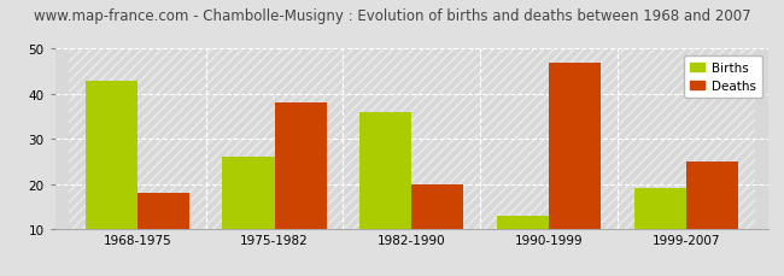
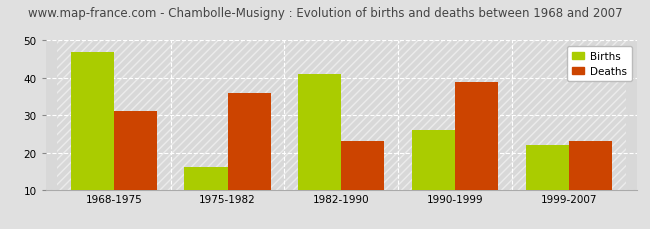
Births/1968-1975: 43 -> 47
Deaths/1968-1975: 18 -> 31
Births/1975-1982: 26 -> 16
Deaths/1975-1982: 38 -> 36
Births/1982-1990: 36 -> 41
Deaths/1982-1990: 20 -> 23
Births/1990-1999: 13 -> 26
Deaths/1990-1999: 47 -> 39
Births/1999-2007: 19 -> 22
Deaths/1999-2007: 25 -> 23
